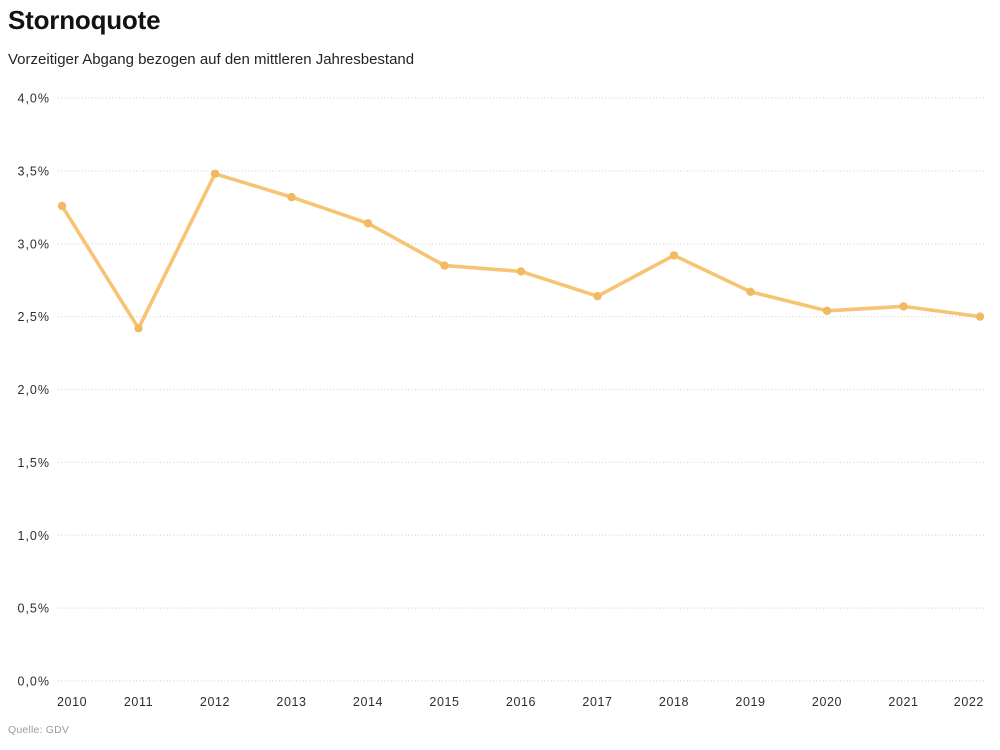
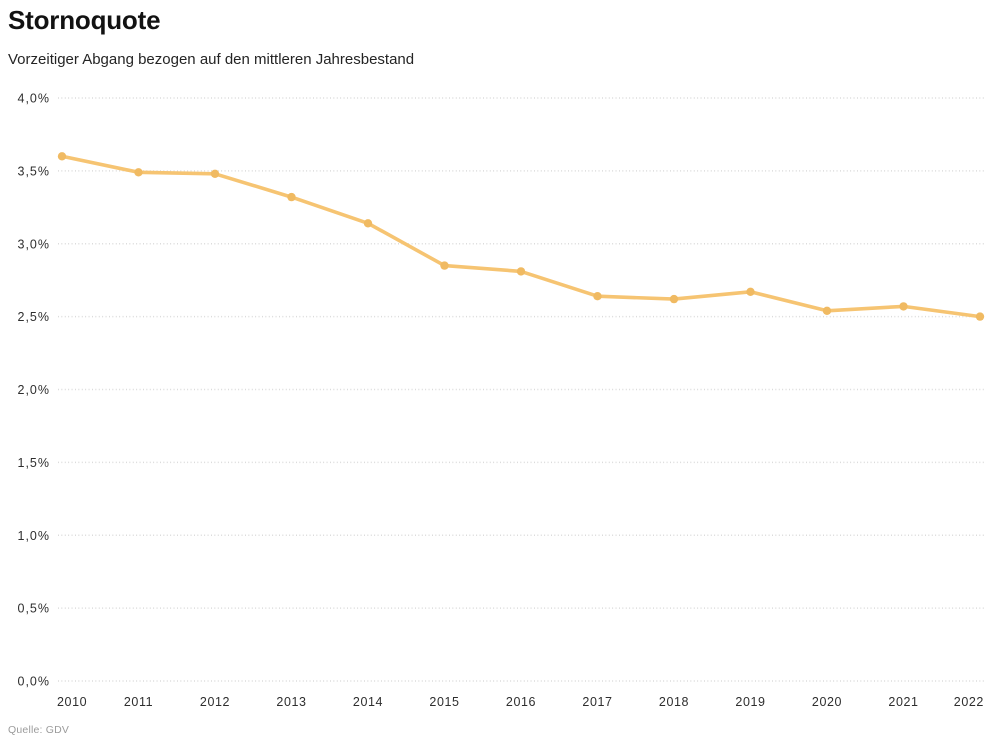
2010: 3,26% -> 3,60%
2011: 2,42% -> 3,49%
2018: 2,92% -> 2,62%
